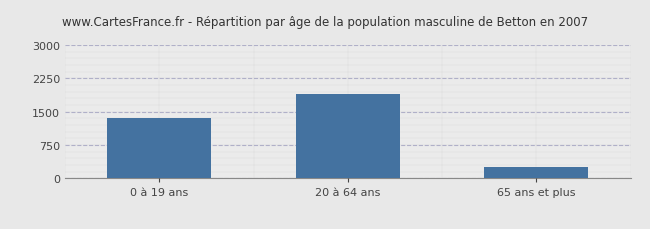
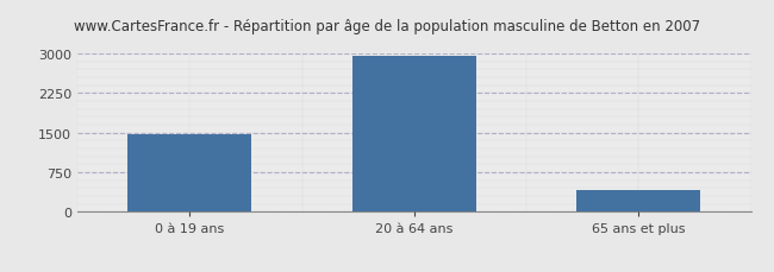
0 à 19 ans: 1350 -> 1480
20 à 64 ans: 1900 -> 2950
65 ans et plus: 250 -> 420
